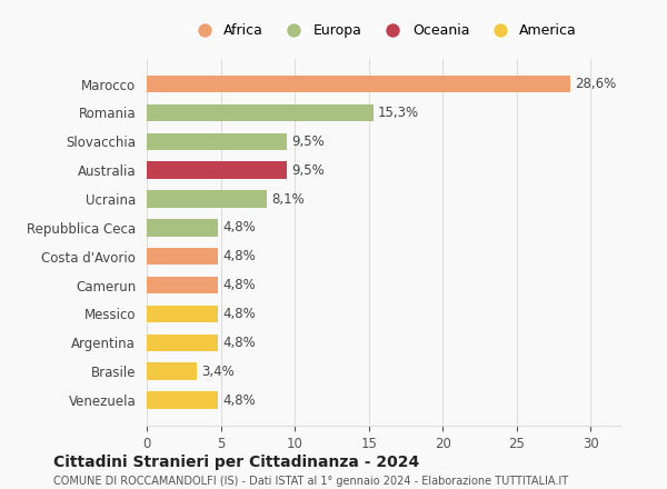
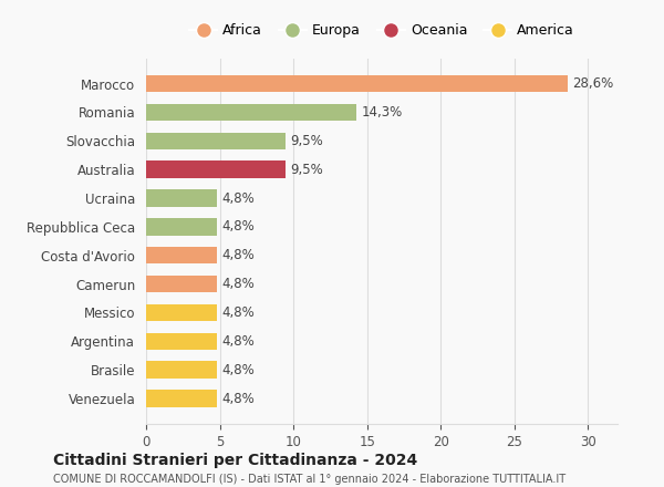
Romania: 15,3% -> 14,3%
Ucraina: 8,1% -> 4,8%
Brasile: 3,4% -> 4,8%
